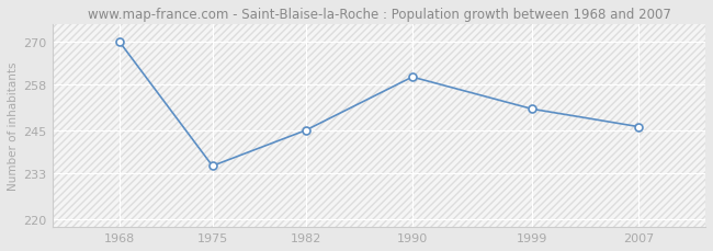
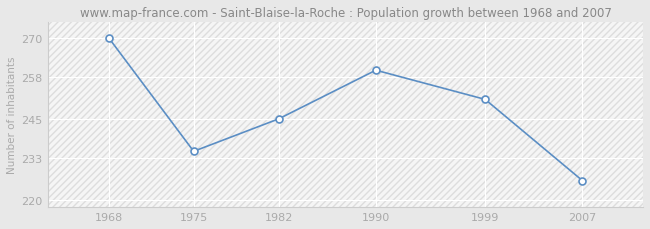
2007: 246 -> 226
